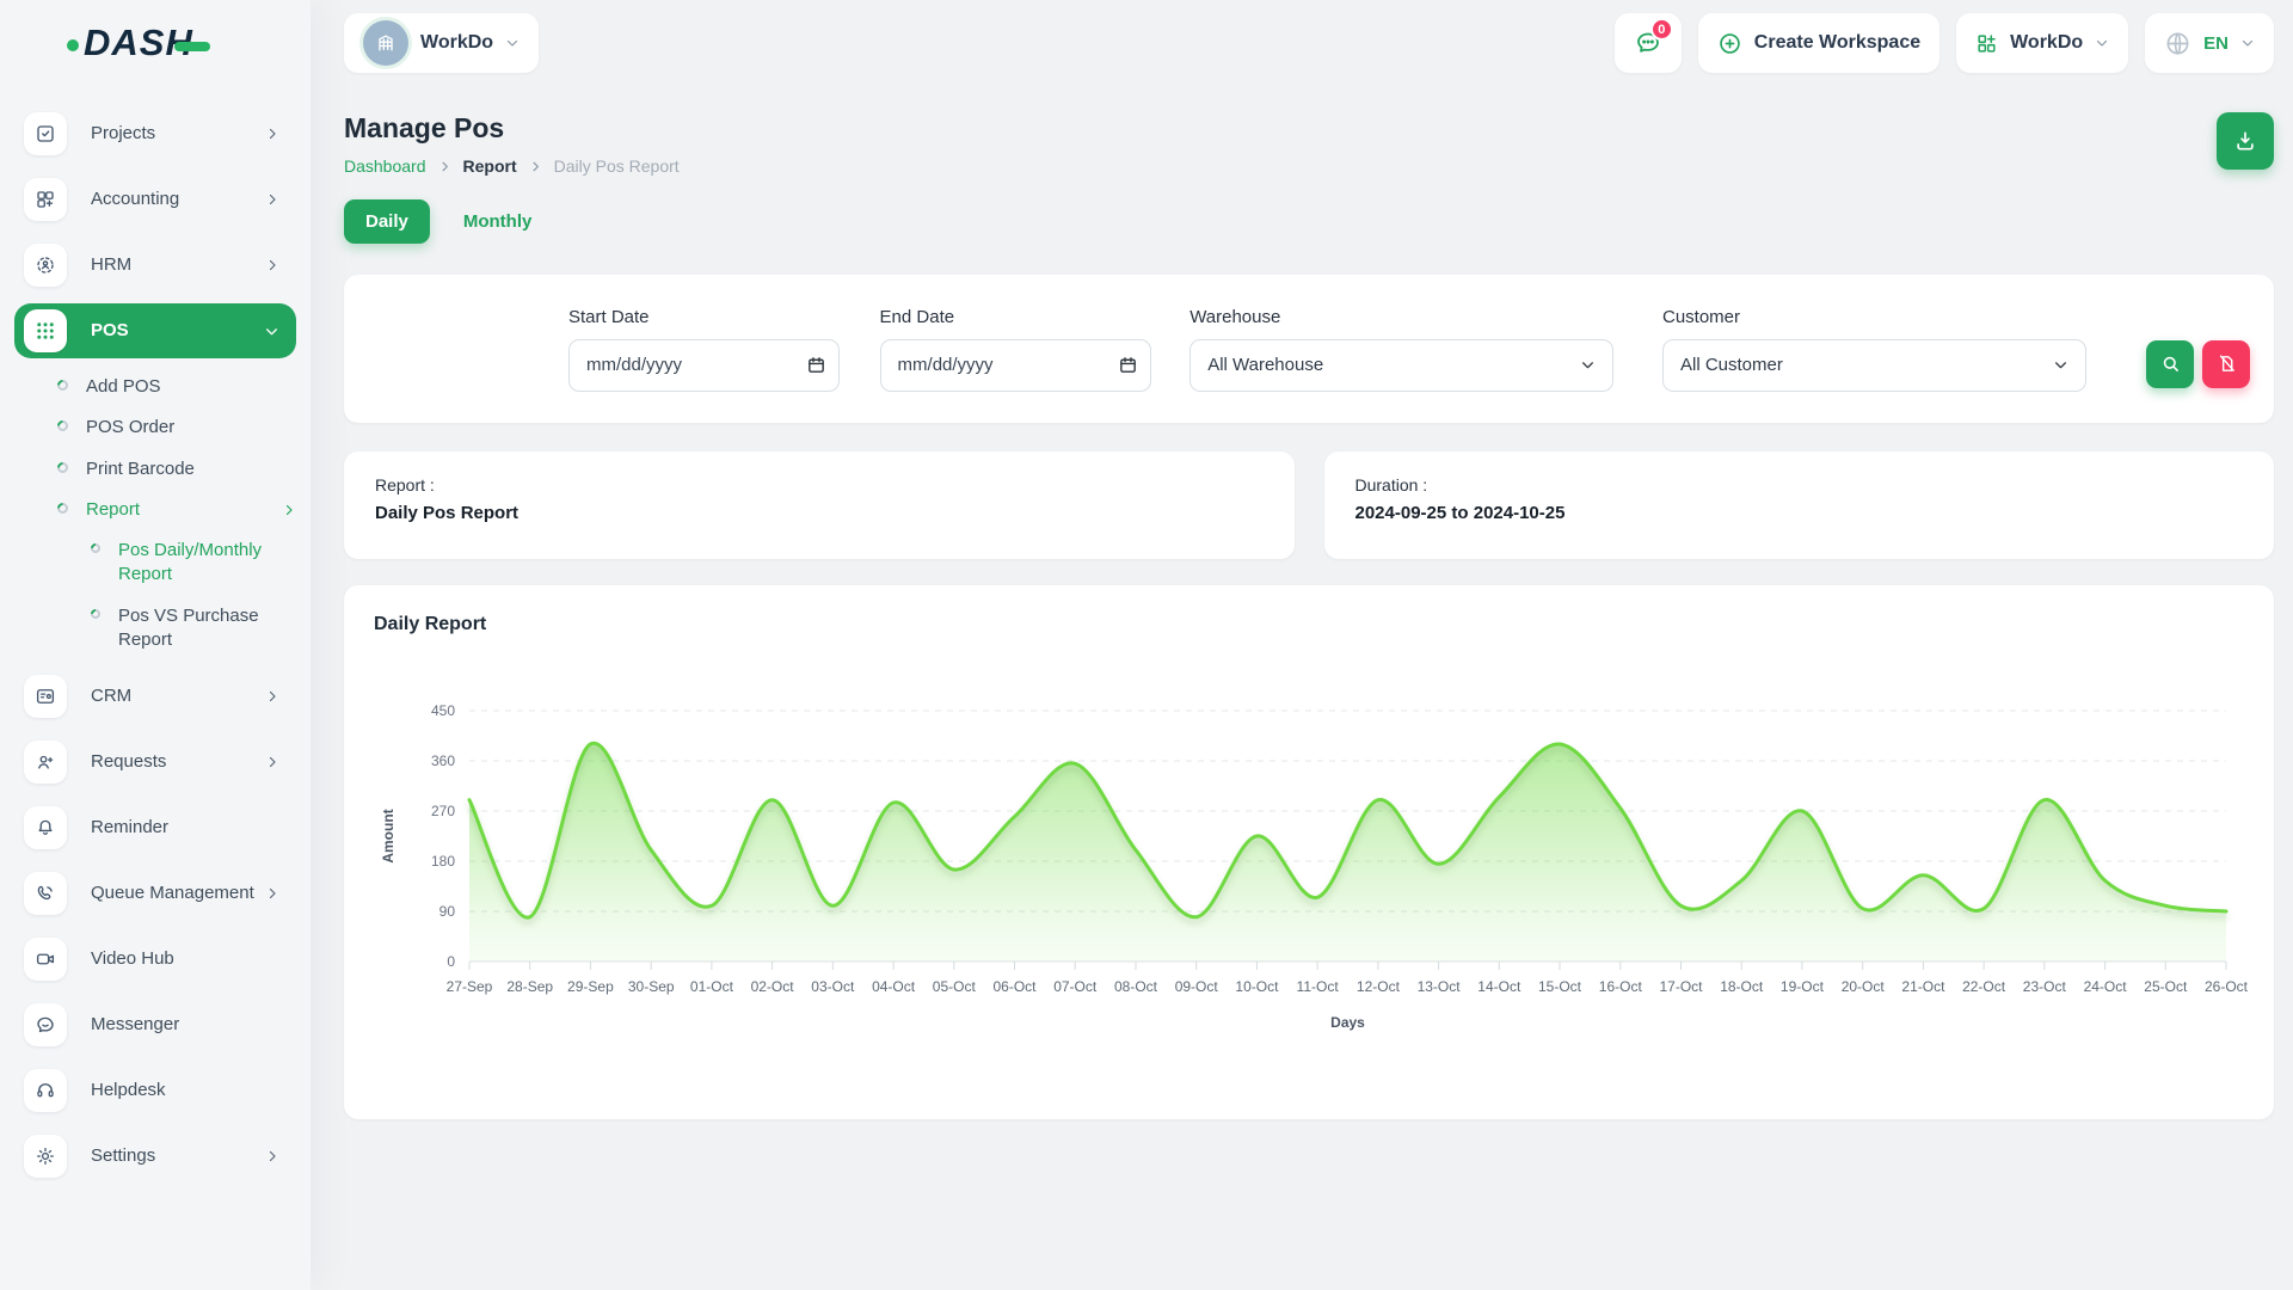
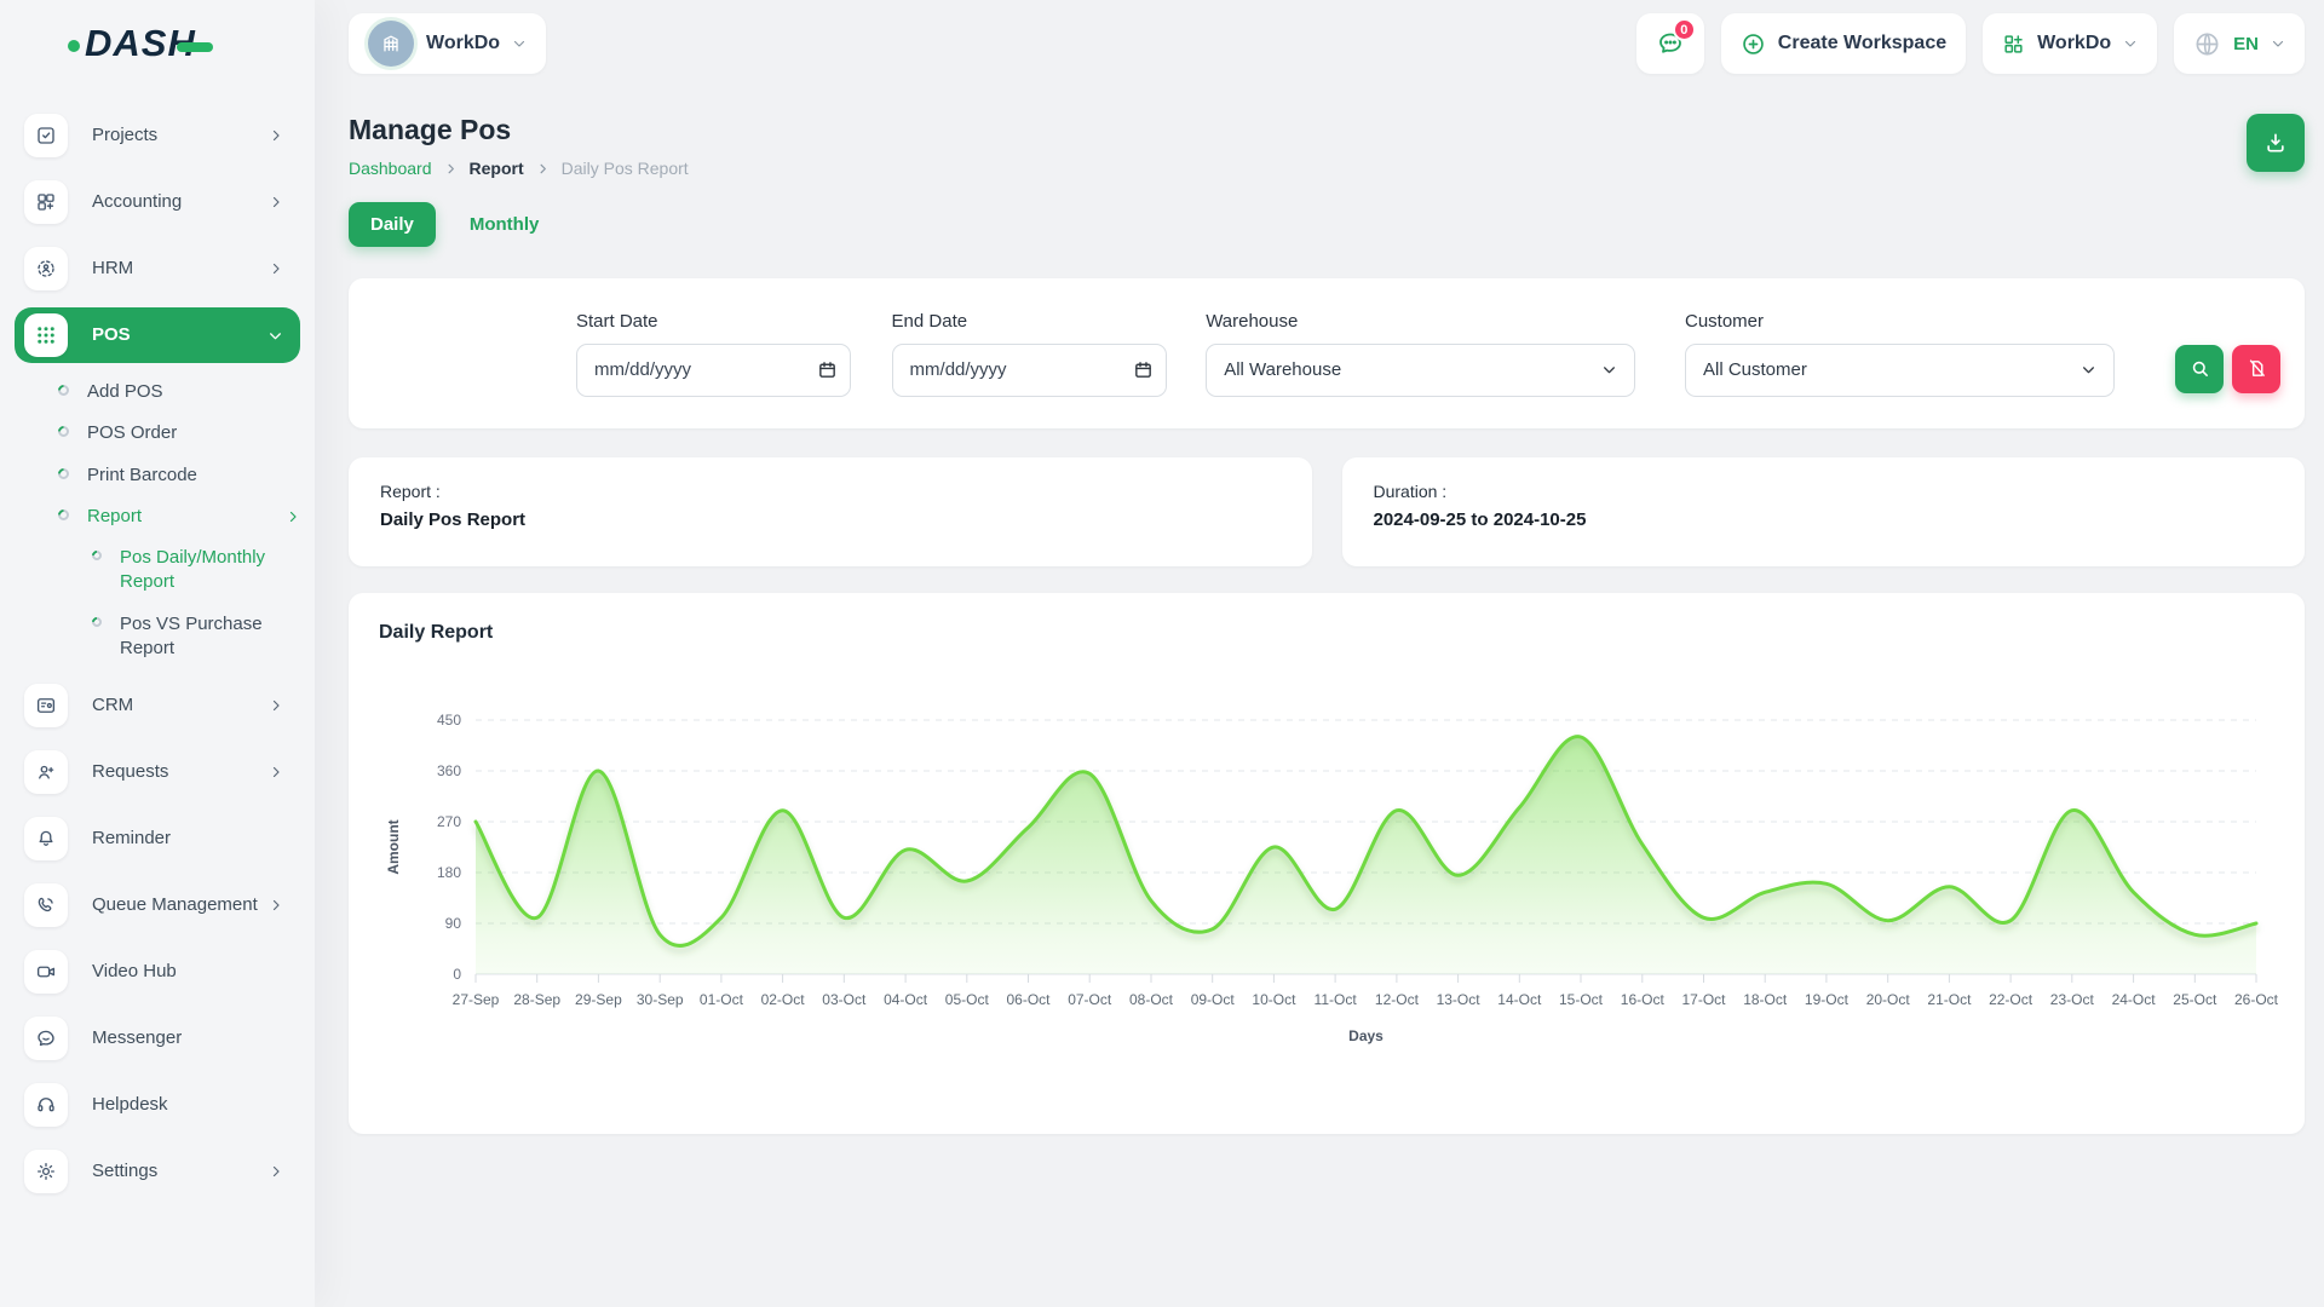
27-Sep: 290 -> 270
28-Sep: 80 -> 100
29-Sep: 390 -> 360
30-Sep: 200 -> 70
04-Oct: 280 -> 220
08-Oct: 200 -> 130
15-Oct: 390 -> 420
16-Oct: 280 -> 230
19-Oct: 270 -> 160
25-Oct: 100 -> 70
